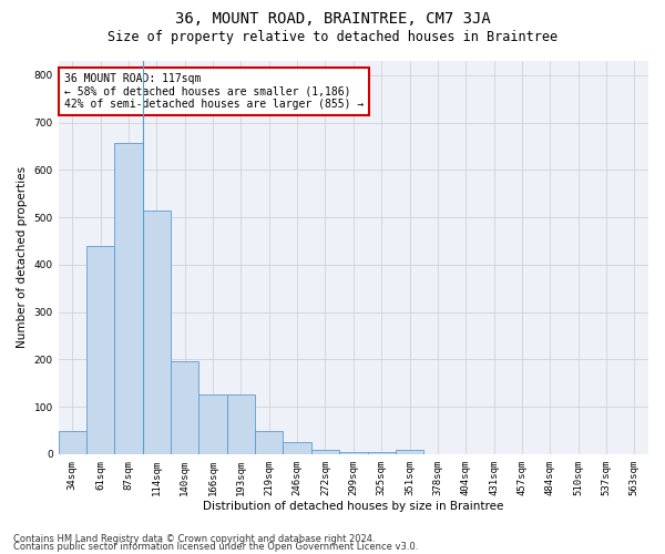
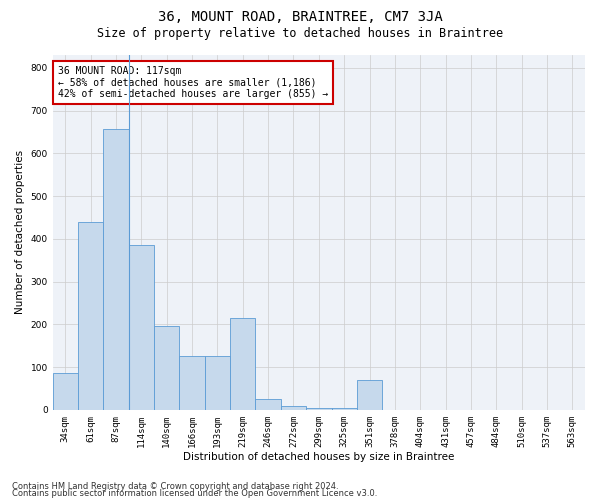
34sqm: 48 -> 85
114sqm: 515 -> 385
219sqm: 49 -> 215
351sqm: 8 -> 70
